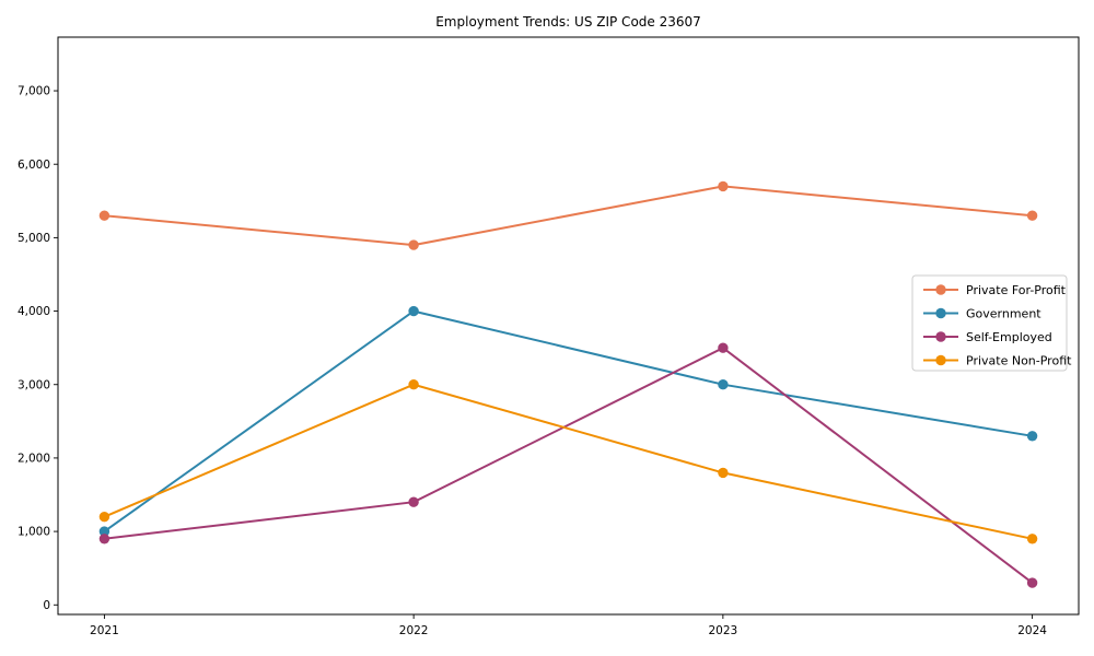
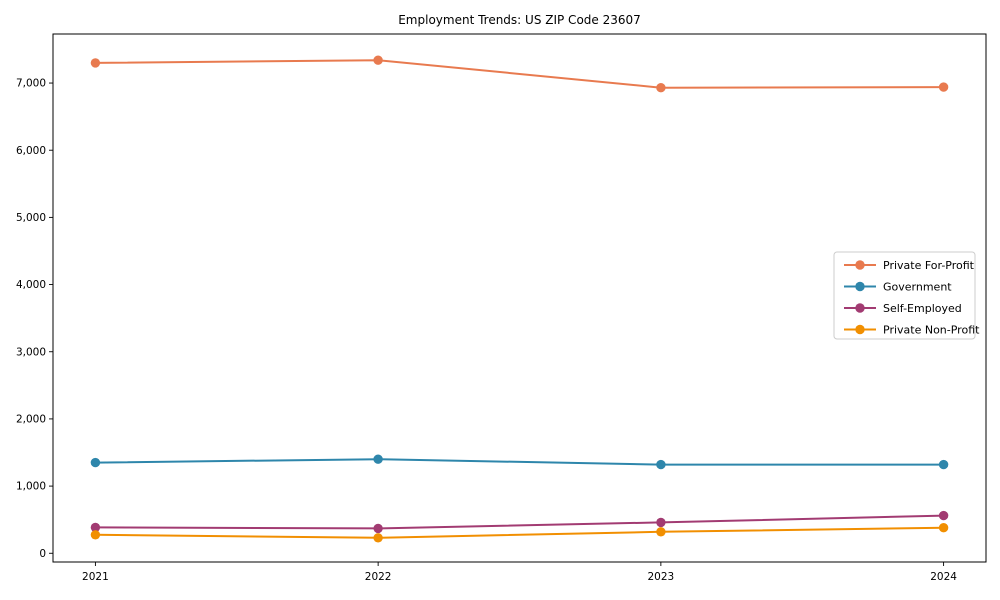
Private For-Profit/2021: 5300 -> 7300
Government/2021: 1000 -> 1400
Self-Employed/2021: 900 -> 400
Private Non-Profit/2021: 1200 -> 300
Private For-Profit/2022: 4900 -> 7300
Government/2022: 4000 -> 1400
Self-Employed/2022: 1400 -> 400
Private Non-Profit/2022: 3000 -> 200
Private For-Profit/2023: 5700 -> 6900
Government/2023: 3000 -> 1300
Self-Employed/2023: 3500 -> 500
Private Non-Profit/2023: 1800 -> 300
Private For-Profit/2024: 5300 -> 6900
Government/2024: 2300 -> 1300
Self-Employed/2024: 300 -> 600
Private Non-Profit/2024: 900 -> 400
